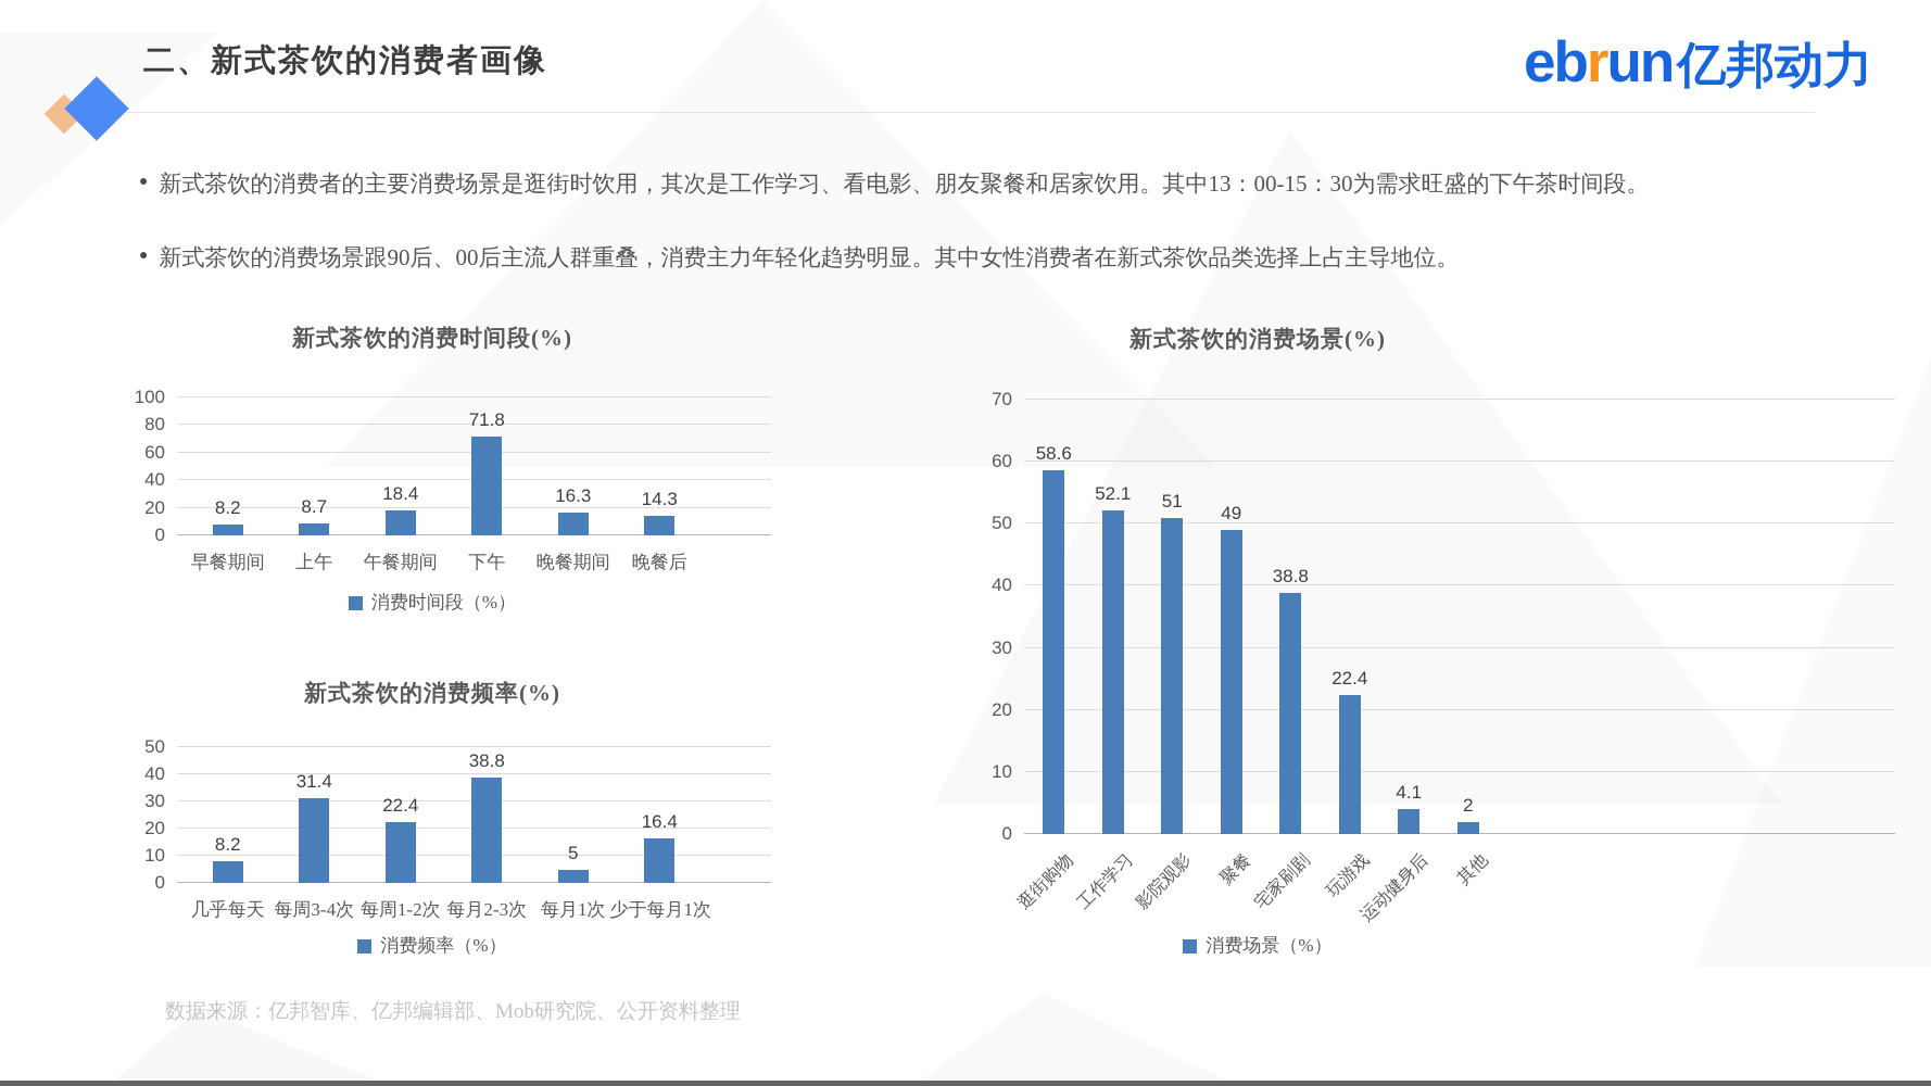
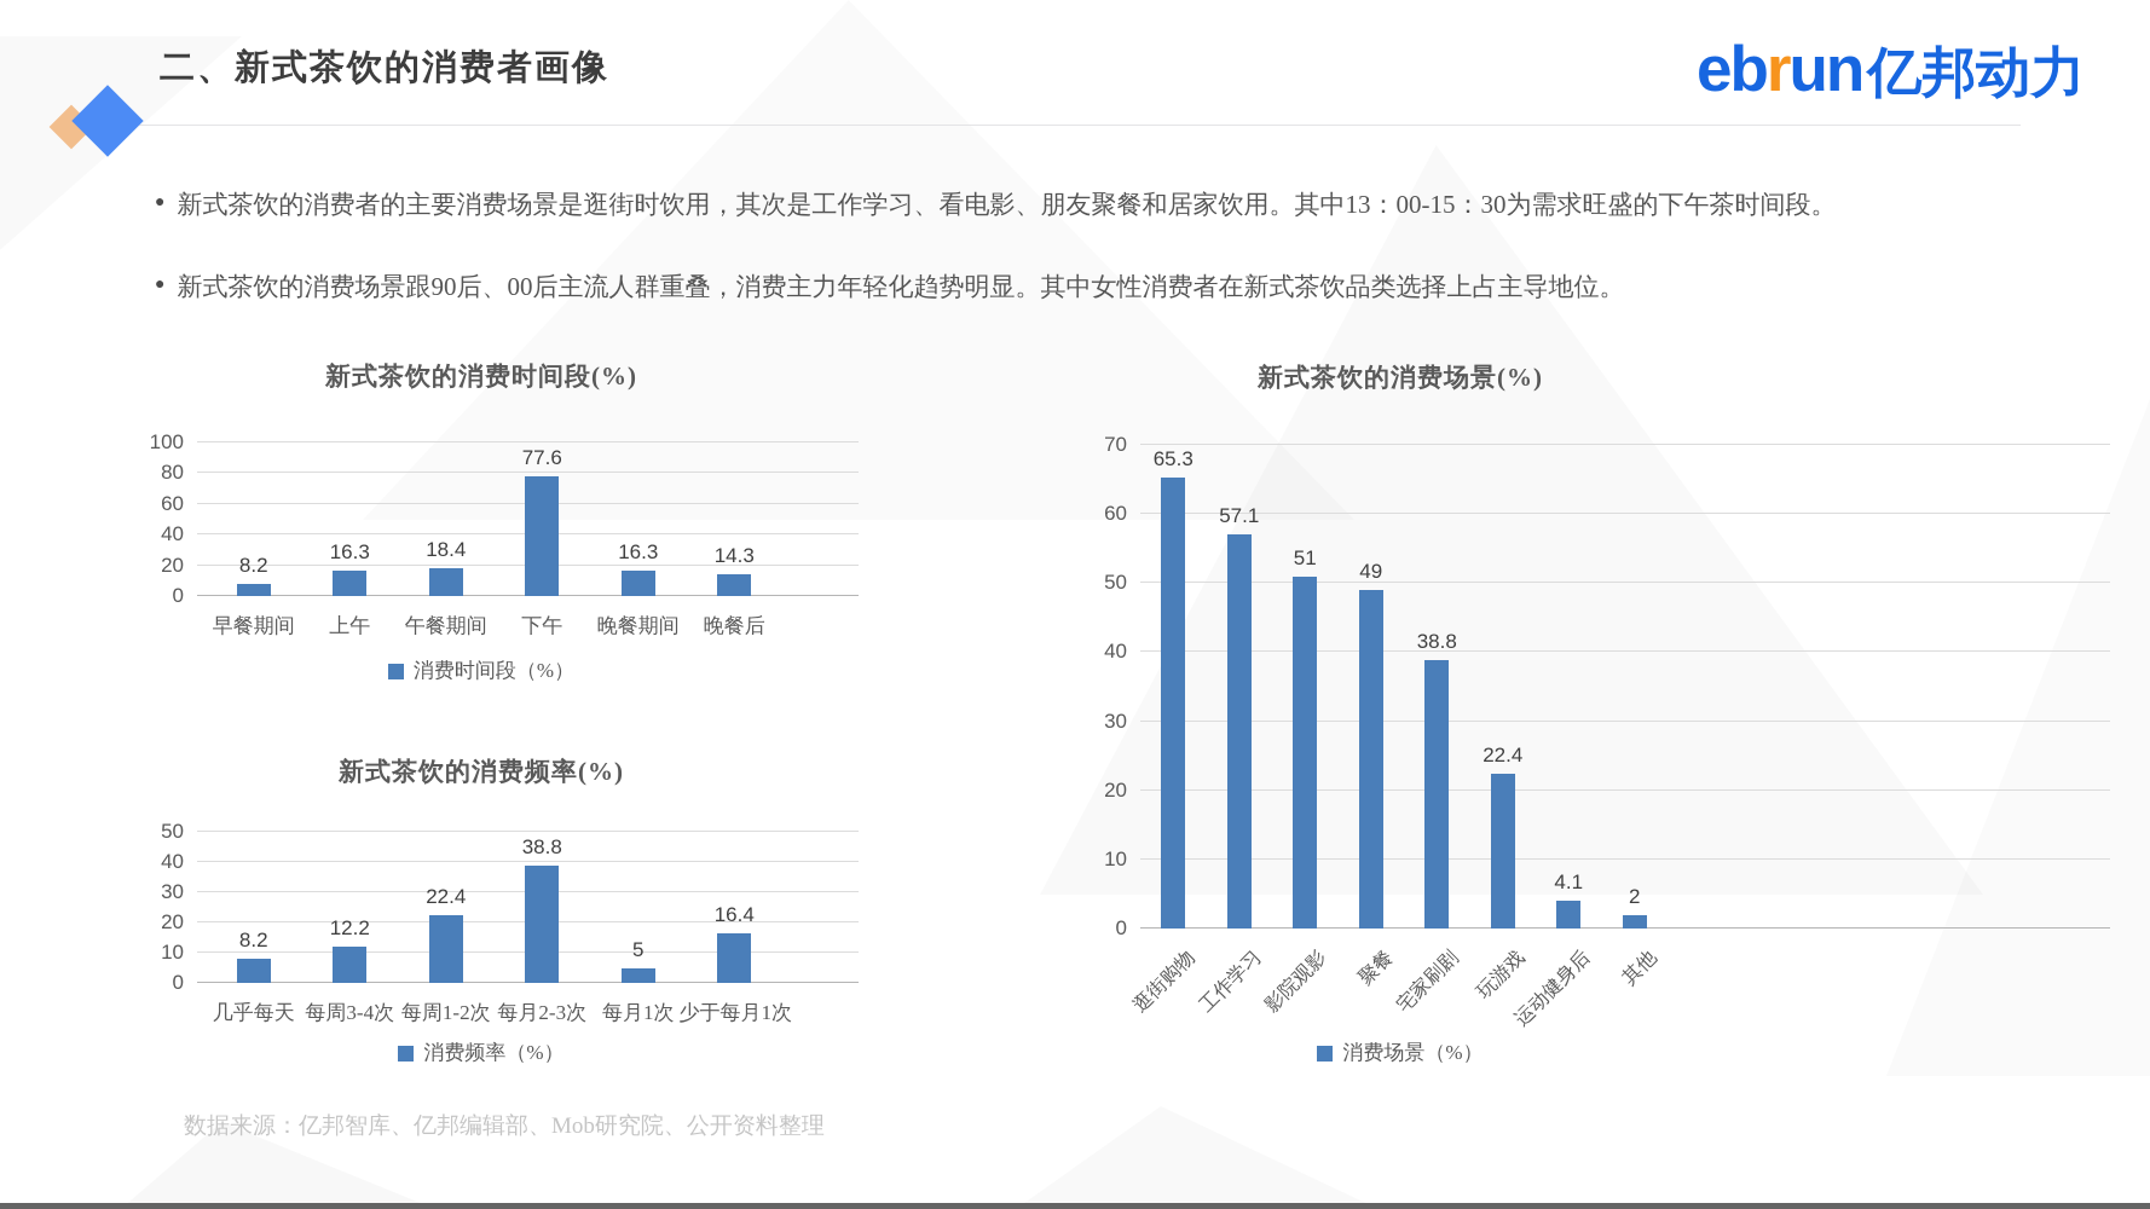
新式茶饮的消费时间段(%)/上午: 8.7 -> 16.3
新式茶饮的消费时间段(%)/下午: 71.8 -> 77.6
新式茶饮的消费频率(%)/每周3-4次: 31.4 -> 12.2
新式茶饮的消费场景(%)/逛街购物: 58.6 -> 65.3
新式茶饮的消费场景(%)/工作学习: 52.1 -> 57.1
